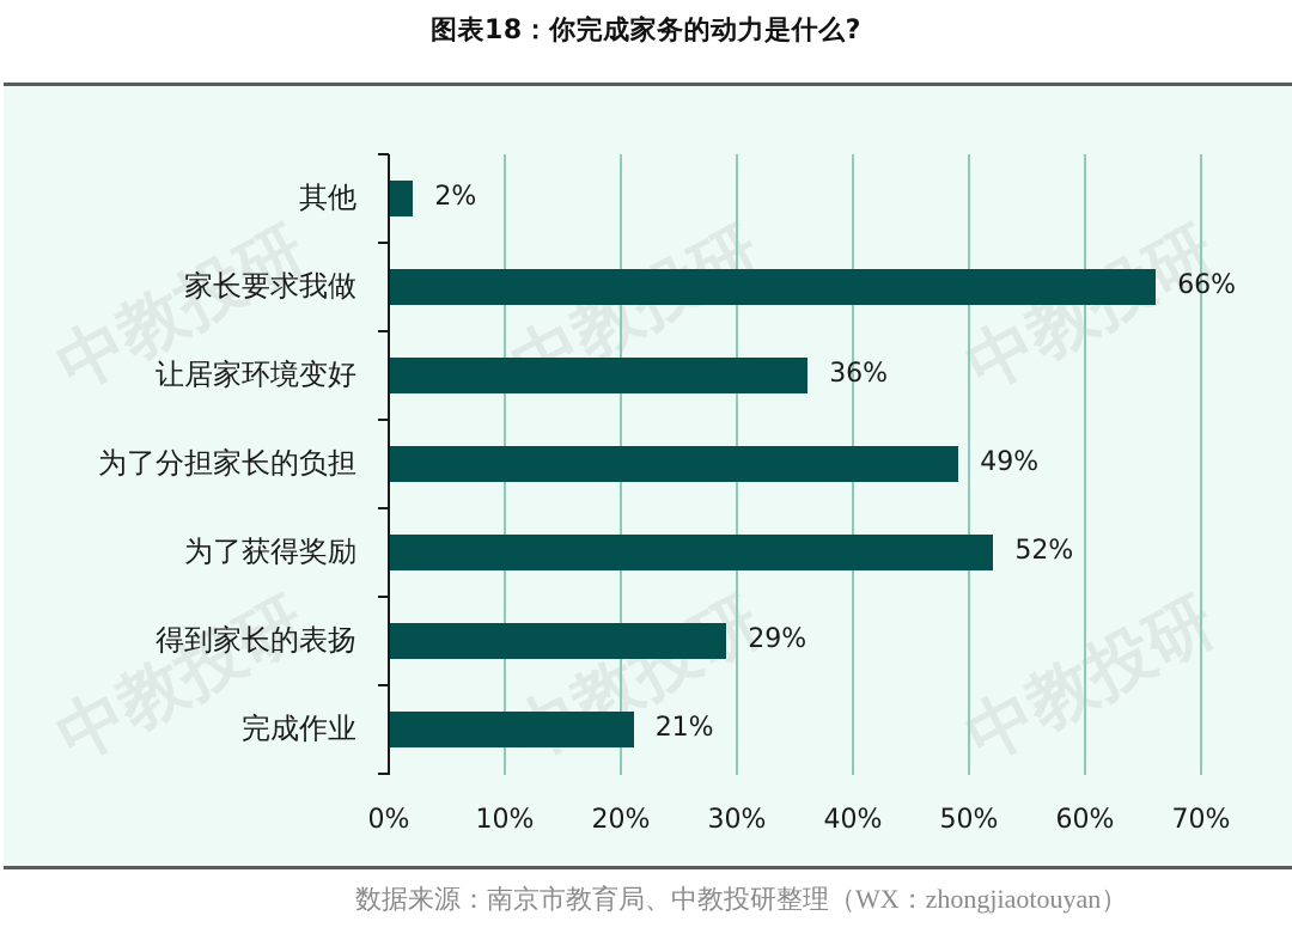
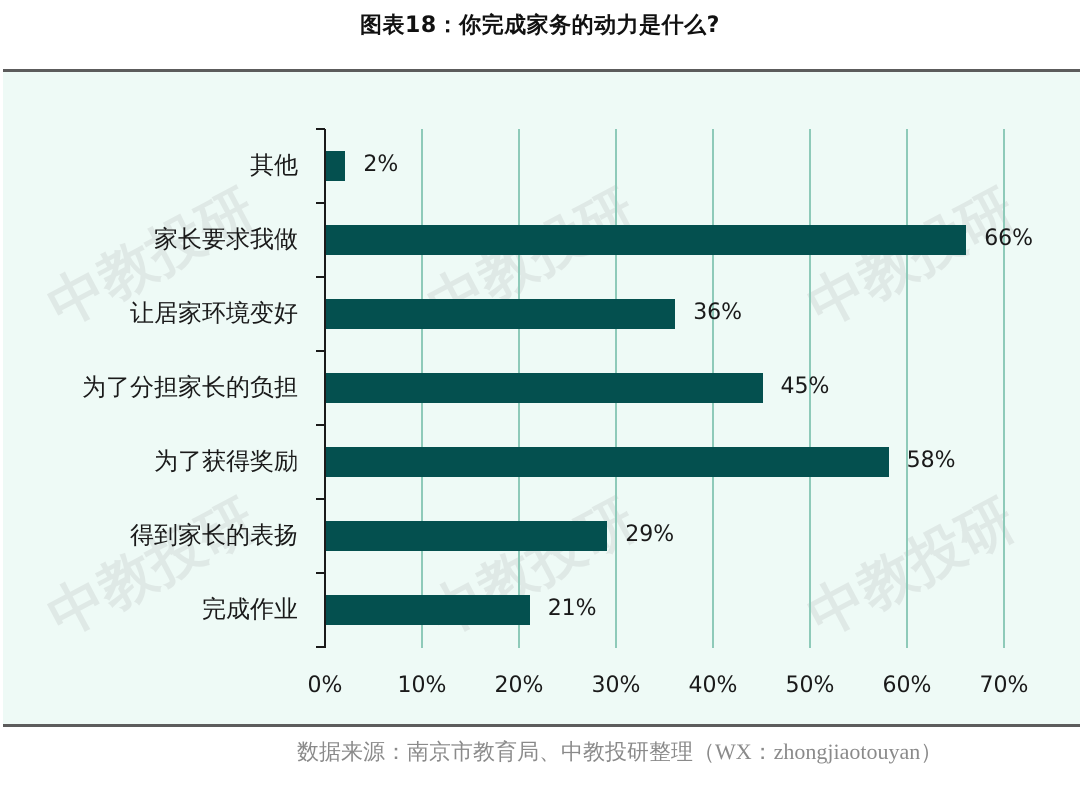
为了分担家长的负担: 49% -> 45%
为了获得奖励: 52% -> 58%
